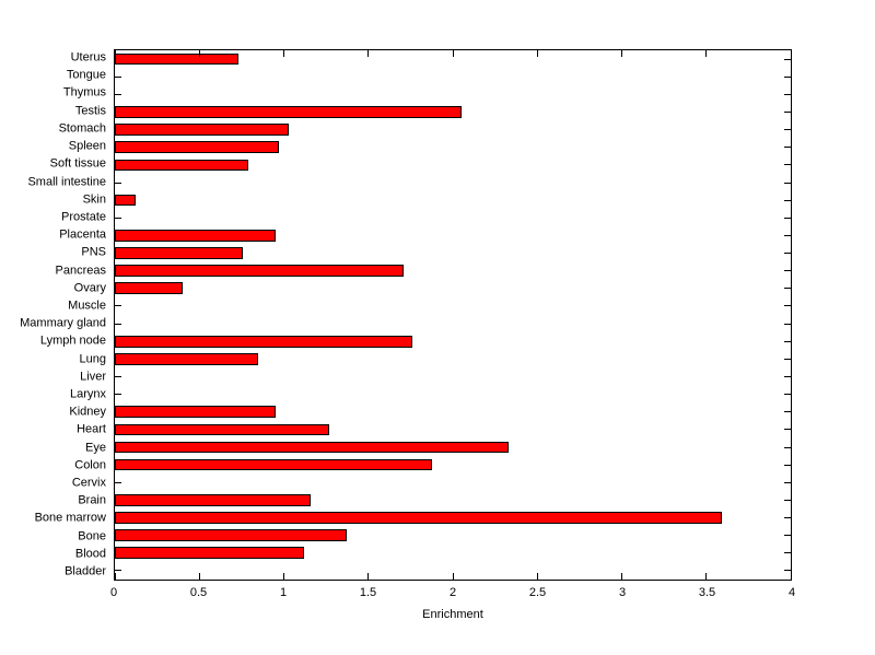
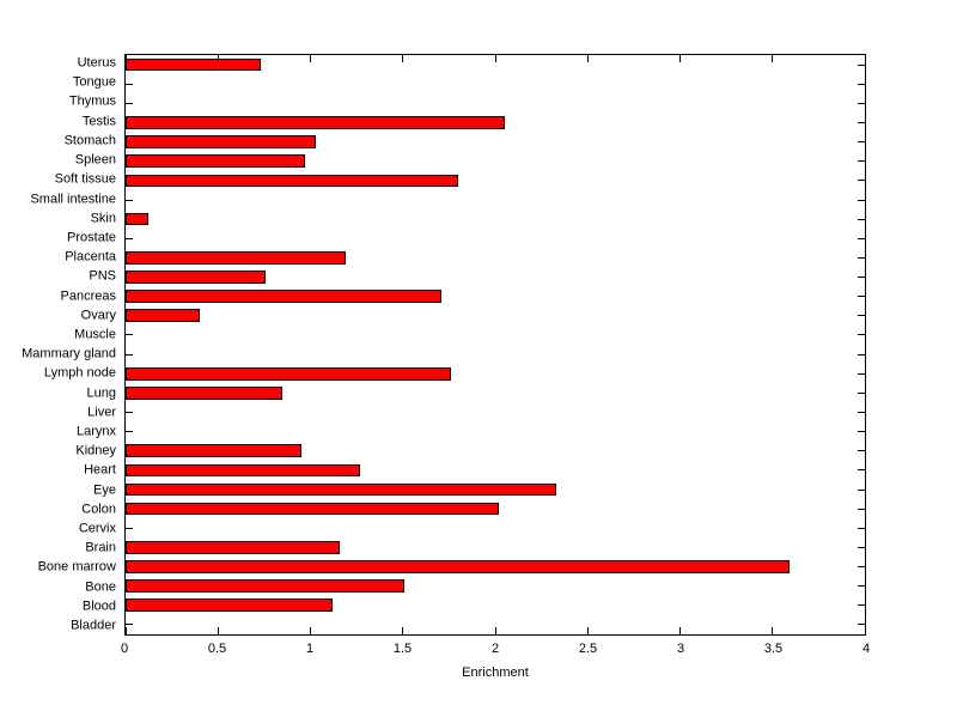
Soft tissue: 0.79 -> 1.80
Placenta: 0.95 -> 1.19
Colon: 1.88 -> 2.02
Bone: 1.37 -> 1.51
